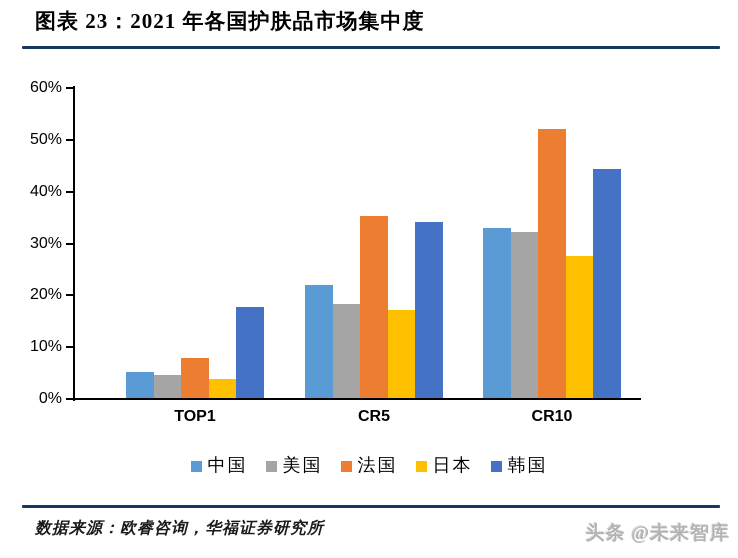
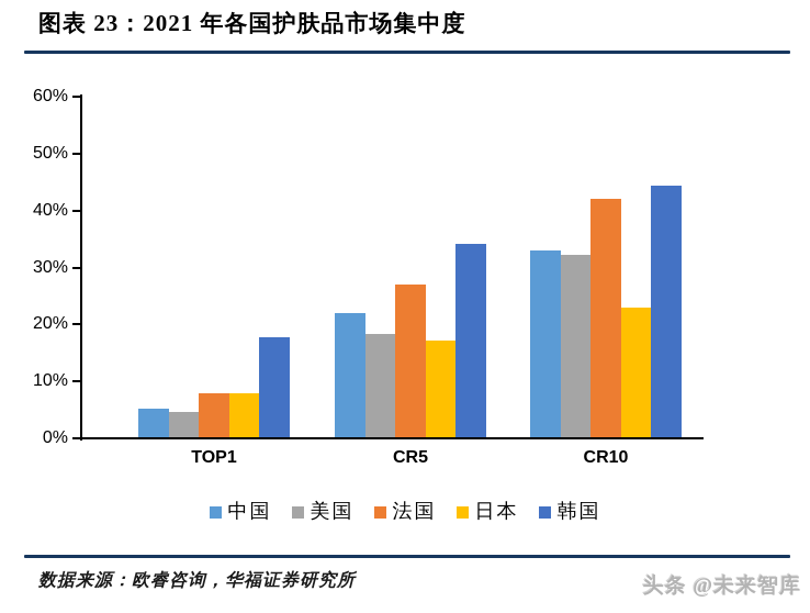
日本/TOP1: 4% -> 8%
法国/CR5: 35% -> 27%
法国/CR10: 52% -> 42%
日本/CR10: 28% -> 23%
